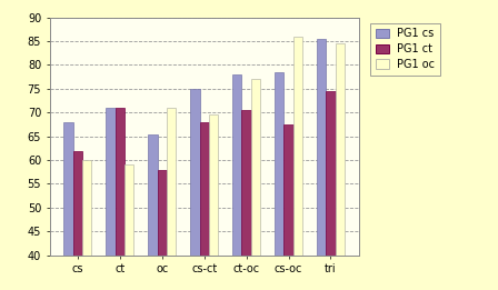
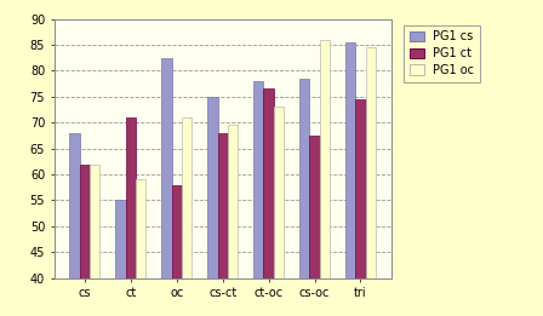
PG1 oc/cs: 60.0 -> 62.0
PG1 cs/ct: 71.0 -> 55.0
PG1 cs/oc: 65.5 -> 82.5
PG1 ct/ct-oc: 70.5 -> 76.5
PG1 oc/ct-oc: 77.0 -> 73.0
